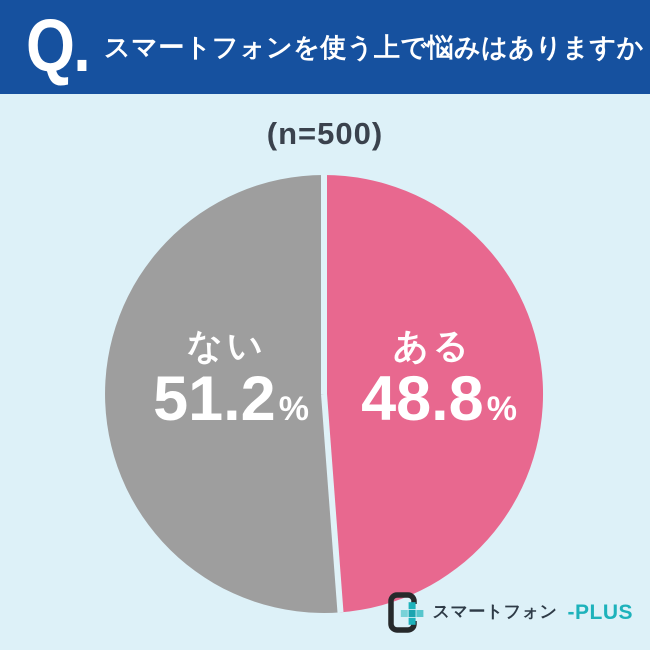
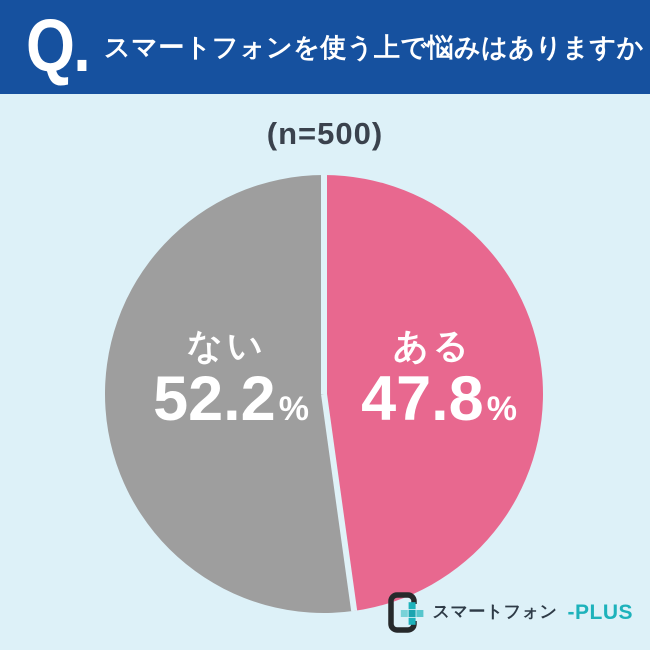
ある: 48.8 -> 47.8
ない: 51.2 -> 52.2
